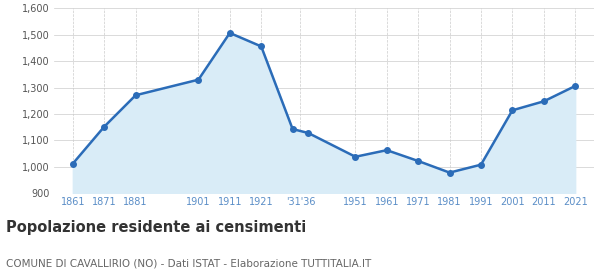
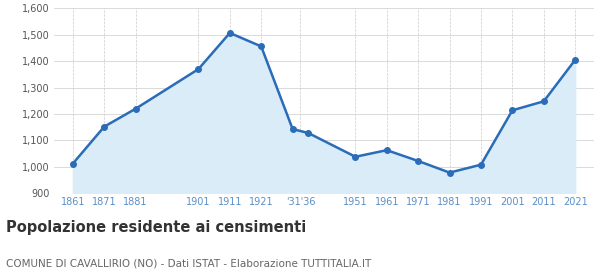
1881: 1,271 -> 1,220
1901: 1,330 -> 1,370
2021: 1,306 -> 1,405
